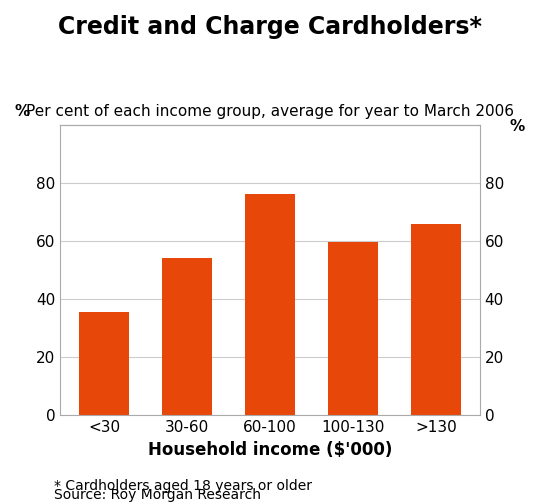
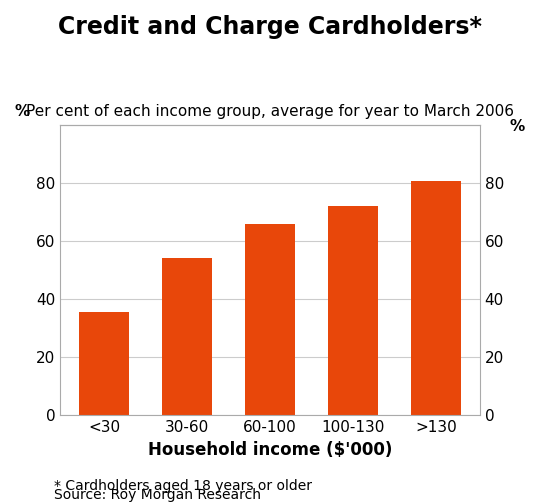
60-100: 76.0 -> 66.0
100-130: 59.5 -> 72.0
>130: 66.0 -> 80.5
